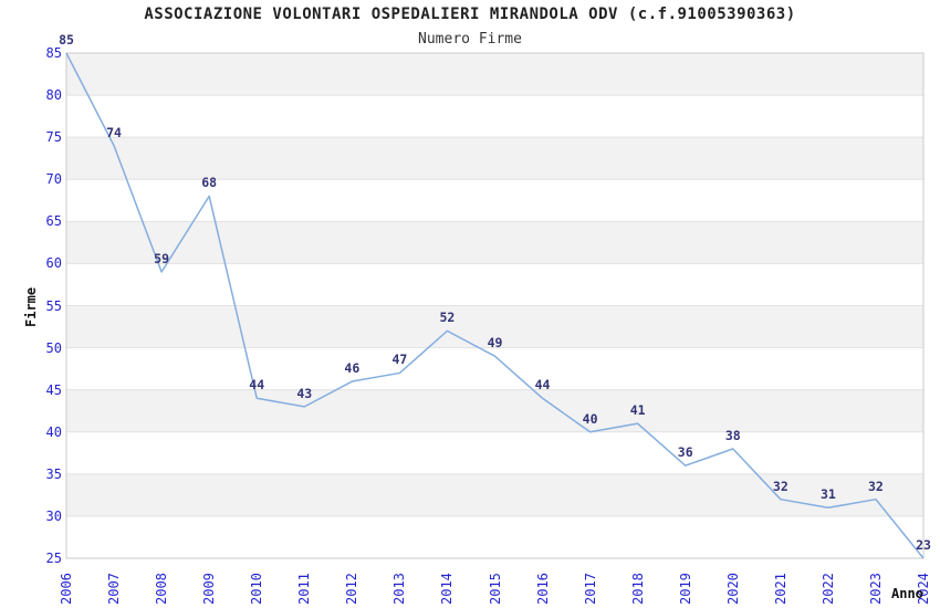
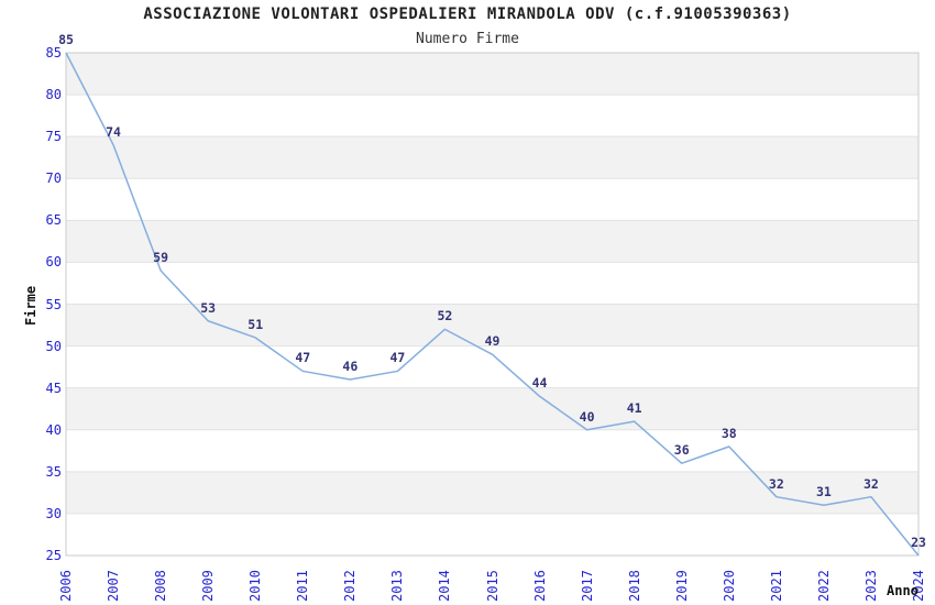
2009: 68 -> 53
2010: 44 -> 51
2011: 43 -> 47
